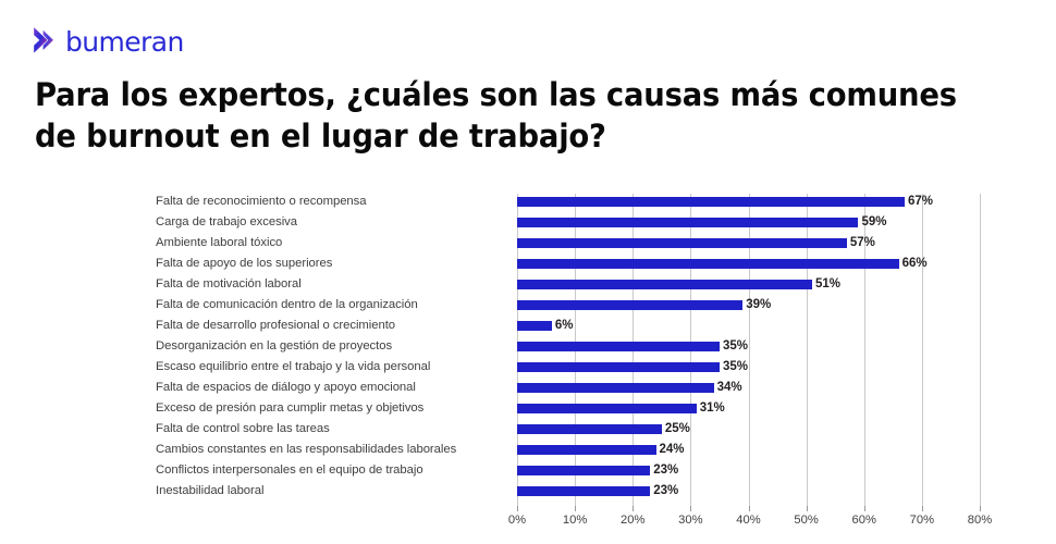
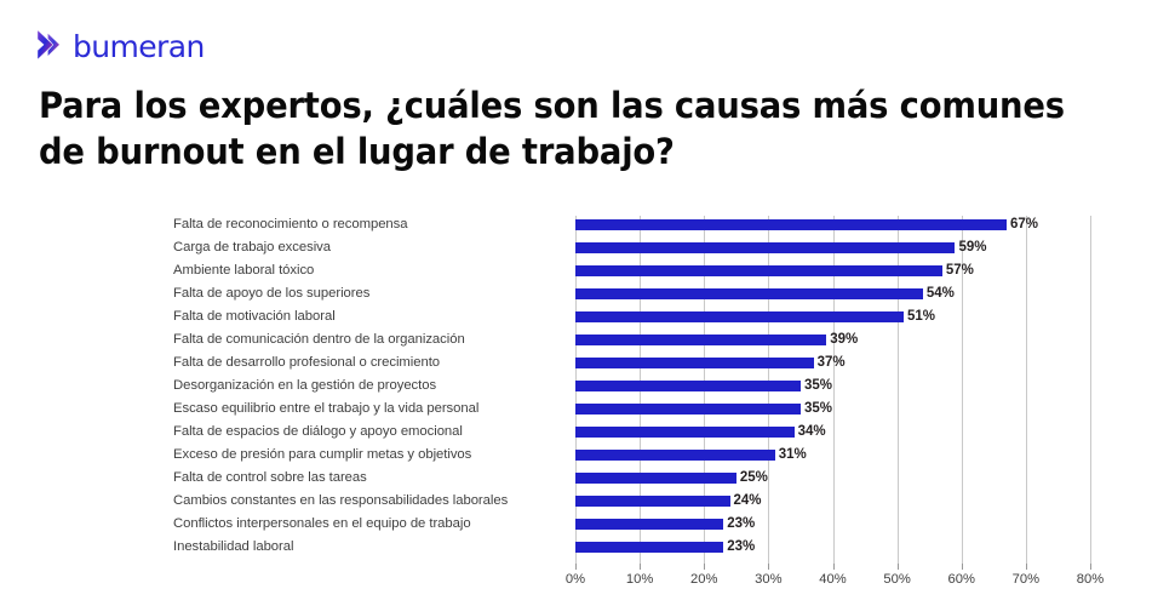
Falta de apoyo de los superiores: 66% -> 54%
Falta de desarrollo profesional o crecimiento: 6% -> 37%
